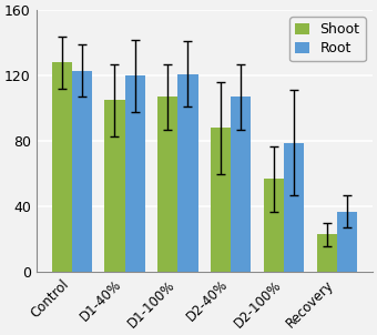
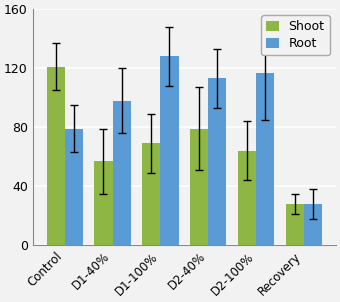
Shoot/Control: 128 -> 121
Root/Control: 123 -> 79
Shoot/D1-40%: 105 -> 57
Root/D1-40%: 120 -> 98
Shoot/D1-100%: 107 -> 69
Root/D1-100%: 121 -> 128
Shoot/D2-40%: 88 -> 79
Root/D2-40%: 107 -> 113
Shoot/D2-100%: 57 -> 64
Root/D2-100%: 79 -> 117
Shoot/Recovery: 23 -> 28
Root/Recovery: 37 -> 28
